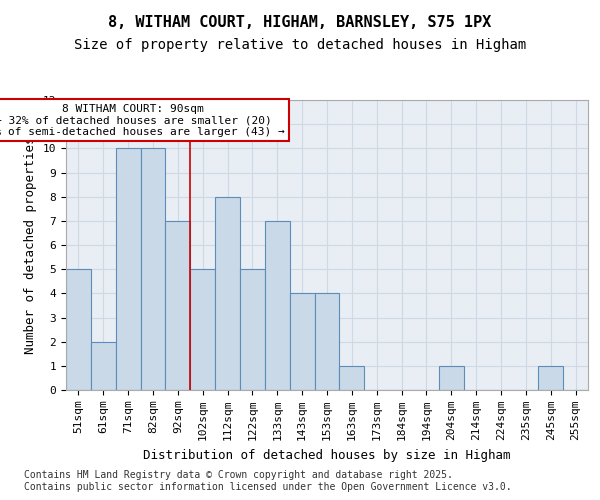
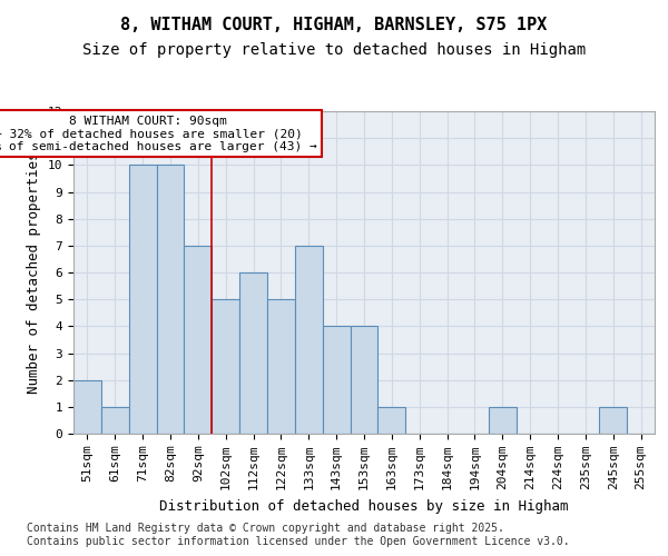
51sqm: 5 -> 2
61sqm: 2 -> 1
112sqm: 8 -> 6
